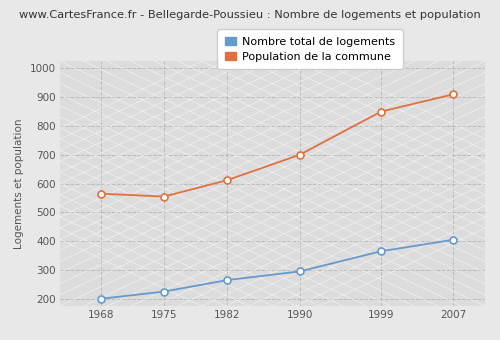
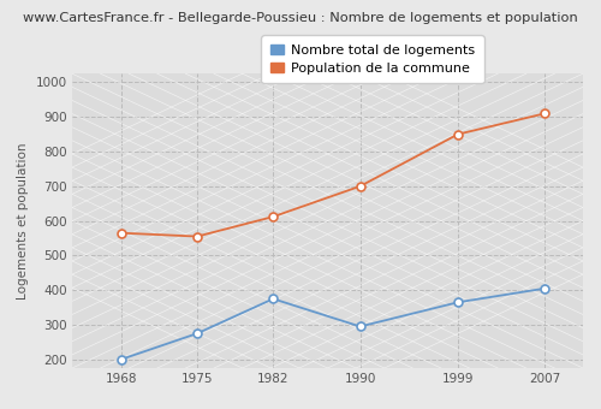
Nombre total de logements/1975: 225 -> 275
Nombre total de logements/1982: 265 -> 375
